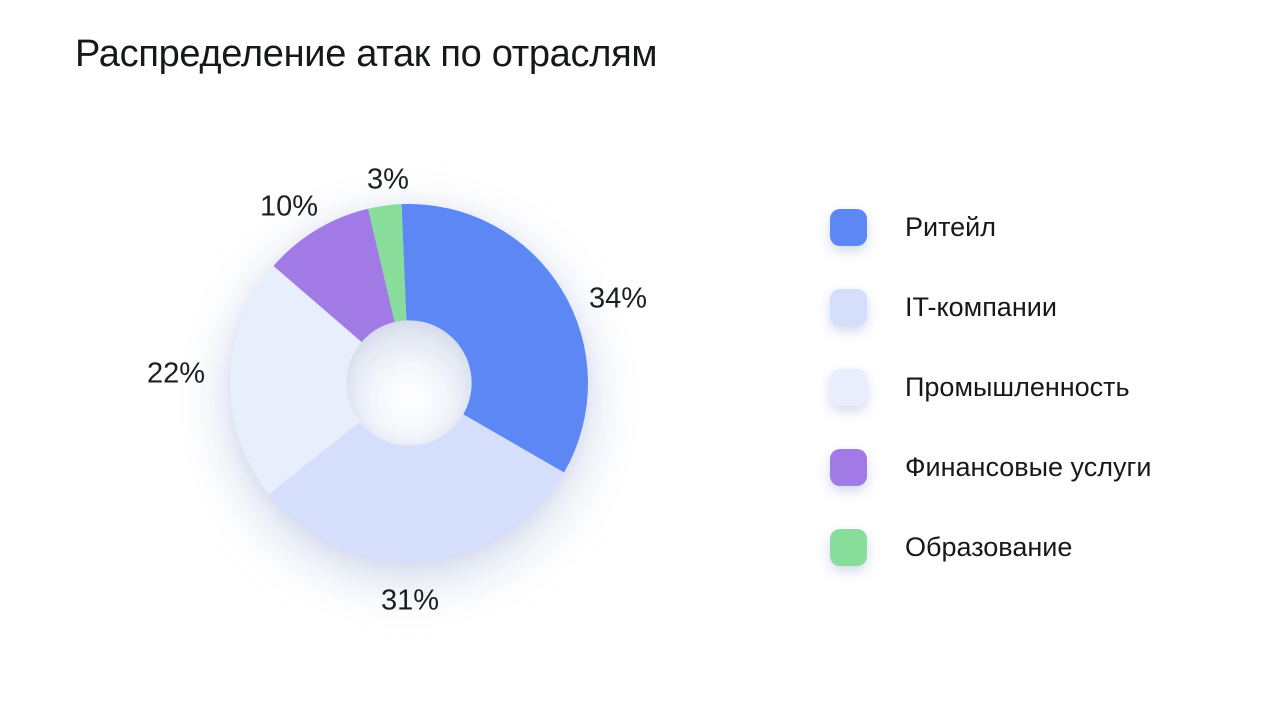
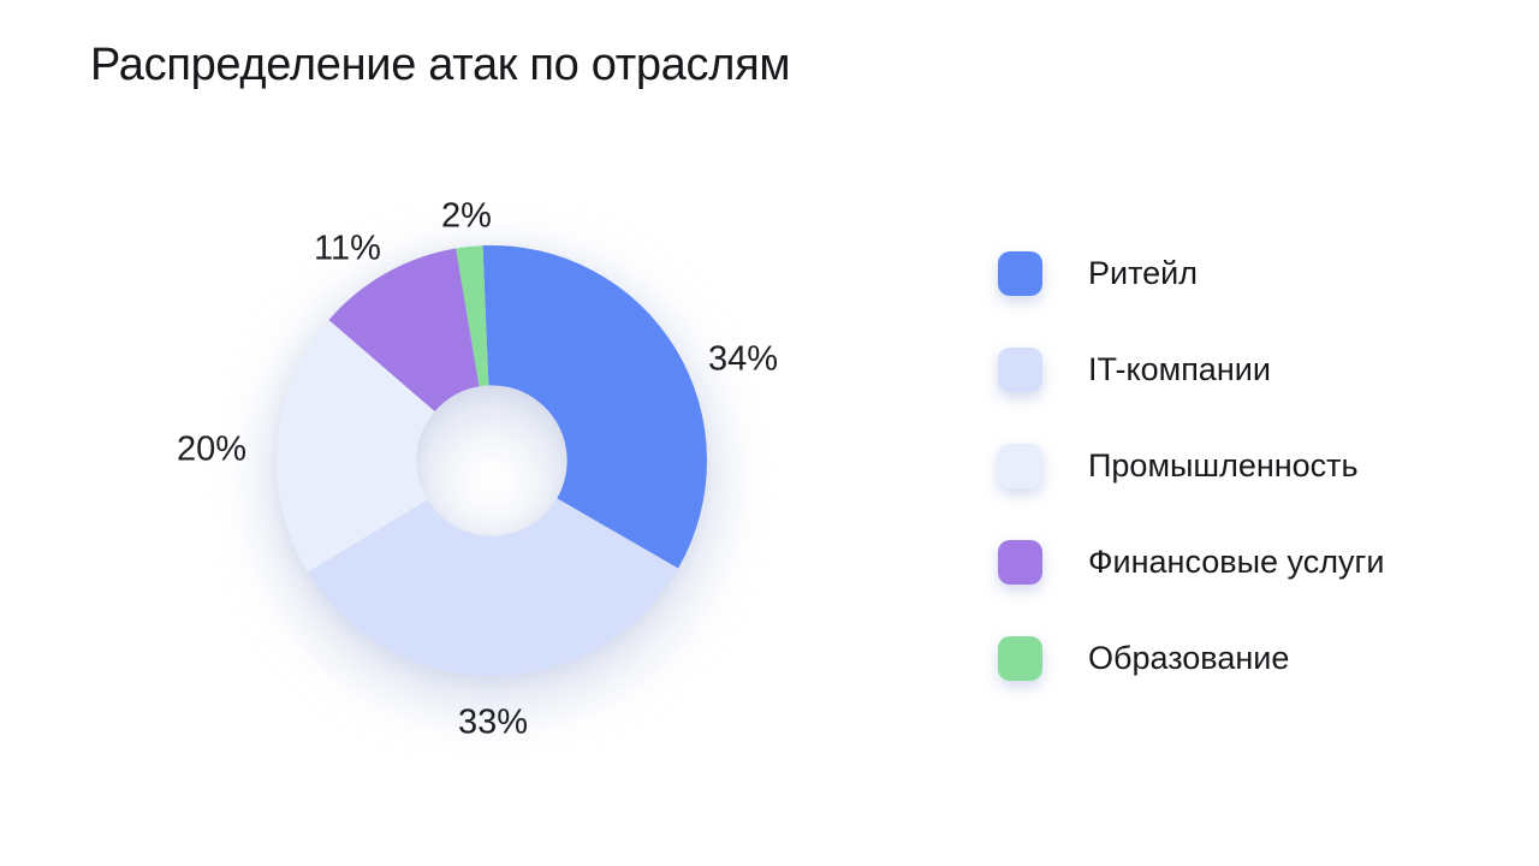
IT-компании: 31% -> 33%
Промышленность: 22% -> 20%
Финансовые услуги: 10% -> 11%
Образование: 3% -> 2%
